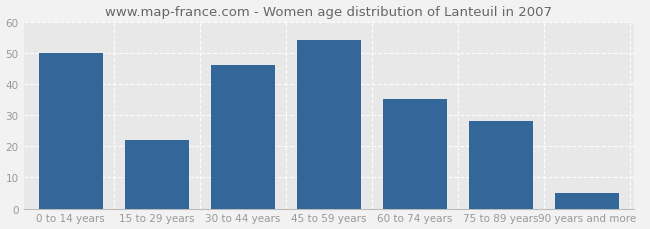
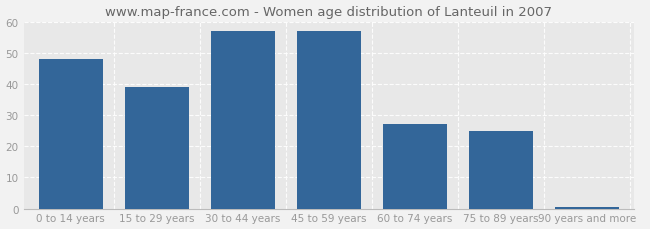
0 to 14 years: 50.0 -> 48.0
15 to 29 years: 22.0 -> 39.0
30 to 44 years: 46.0 -> 57.0
45 to 59 years: 54.0 -> 57.0
60 to 74 years: 35.0 -> 27.0
75 to 89 years: 28.0 -> 25.0
90 years and more: 5.0 -> 0.5
